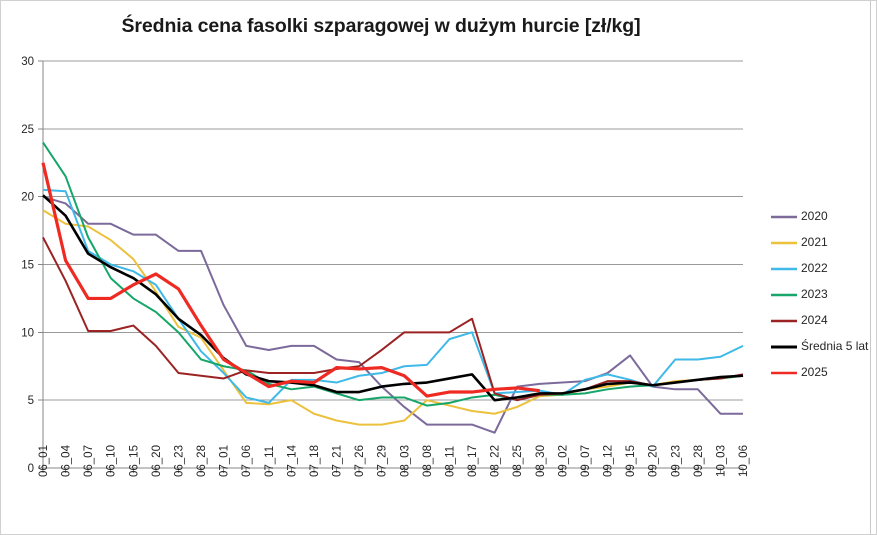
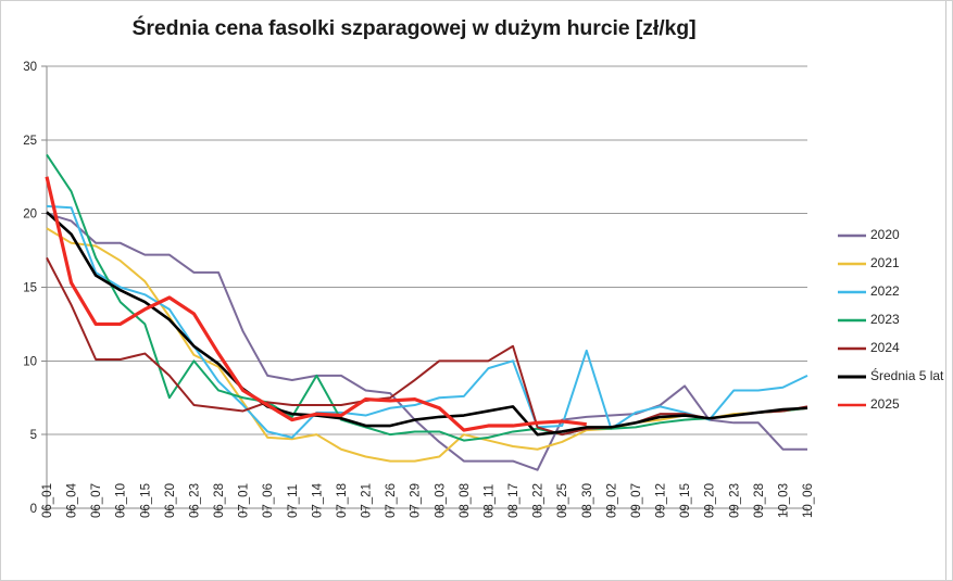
2023/06_20: 11.5 -> 7.5
2023/07_14: 5.8 -> 9.0
2022/08_30: 5.7 -> 10.7
